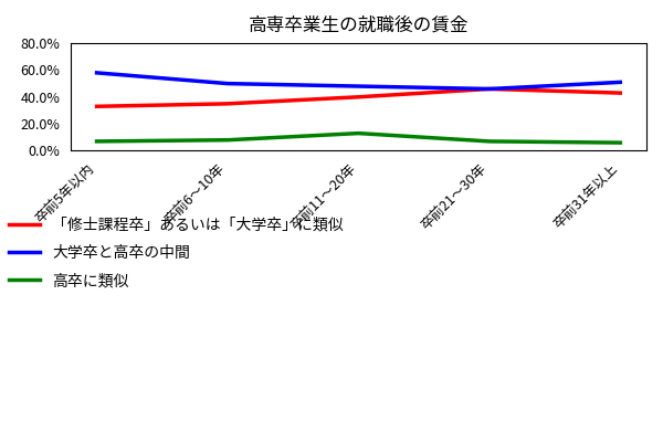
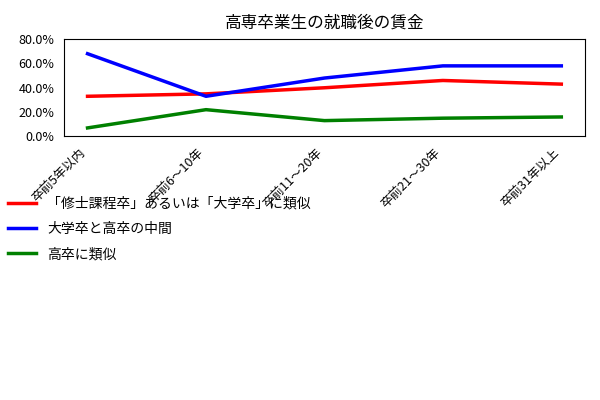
大学卒と高卒の中間/卒前5年以内: 58% -> 68%
大学卒と高卒の中間/卒前6～10年: 50% -> 33%
高卒に類似/卒前6～10年: 8% -> 22%
大学卒と高卒の中間/卒前21～30年: 46% -> 58%
高卒に類似/卒前21～30年: 7% -> 15%
大学卒と高卒の中間/卒前31年以上: 51% -> 58%
高卒に類似/卒前31年以上: 6% -> 16%
